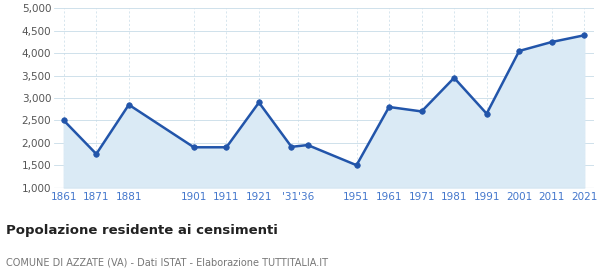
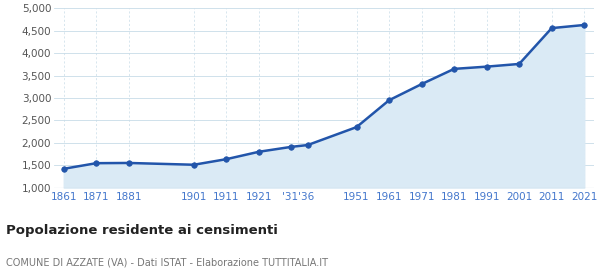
1861: 2,500 -> 1,420
1871: 1,750 -> 1,540
1881: 2,850 -> 1,550
1901: 1,900 -> 1,510
1911: 1,900 -> 1,640
1921: 2,900 -> 1,800
1951: 1,500 -> 2,350
1961: 2,800 -> 2,950
1971: 2,700 -> 3,310
1981: 3,450 -> 3,650
1991: 2,650 -> 3,700
2001: 4,050 -> 3,760
2011: 4,250 -> 4,560
2021: 4,400 -> 4,630
